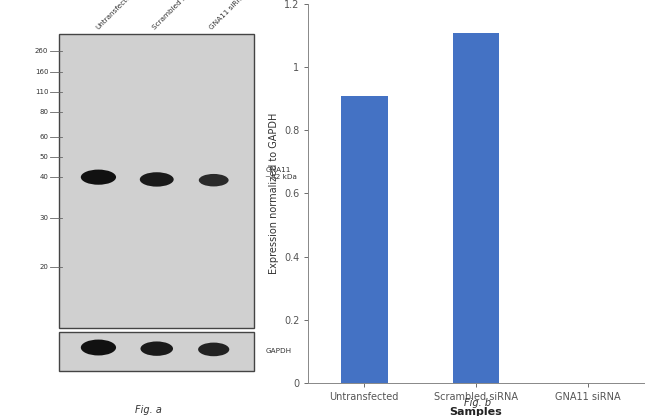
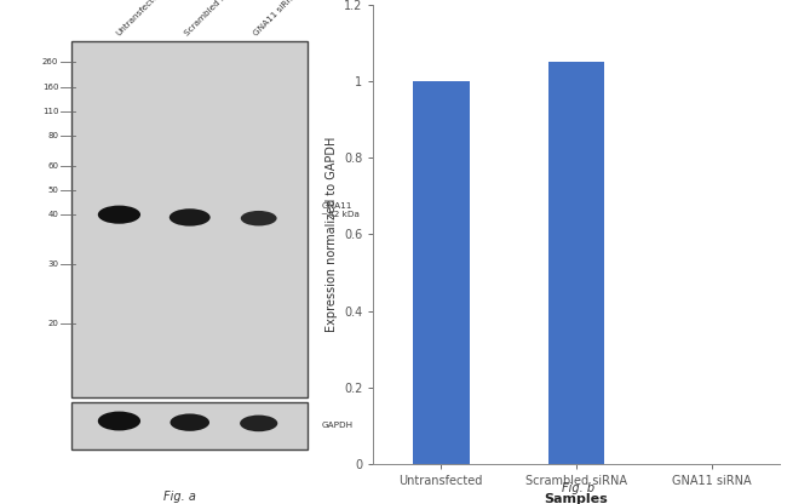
Untransfected: 0.91 -> 1.00
Scrambled siRNA: 1.11 -> 1.05
